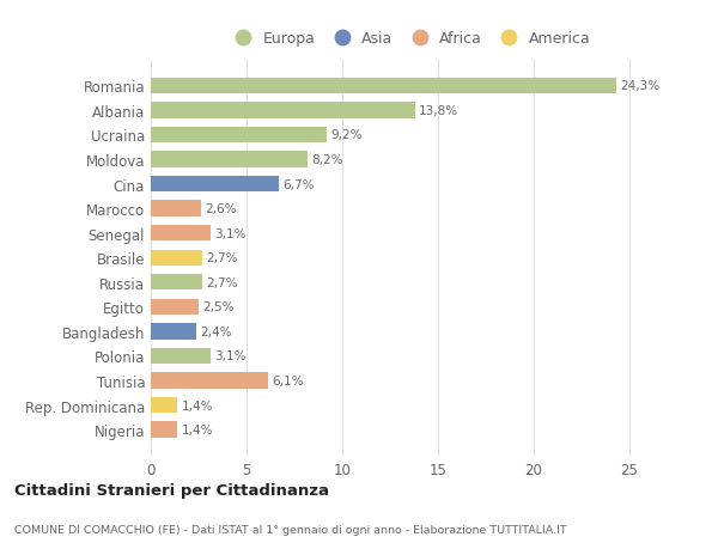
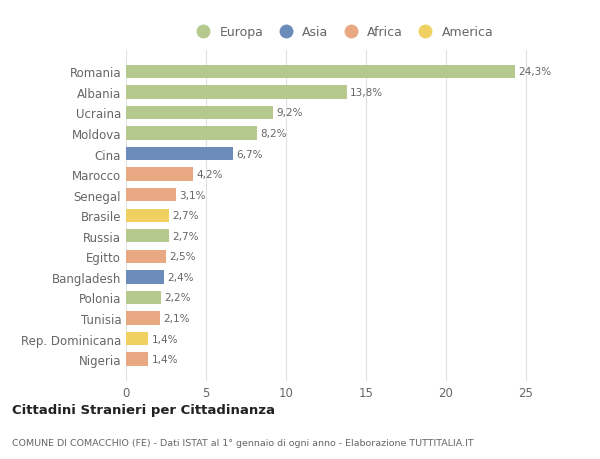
Marocco: 2,6% -> 4,2%
Polonia: 3,1% -> 2,2%
Tunisia: 6,1% -> 2,1%
